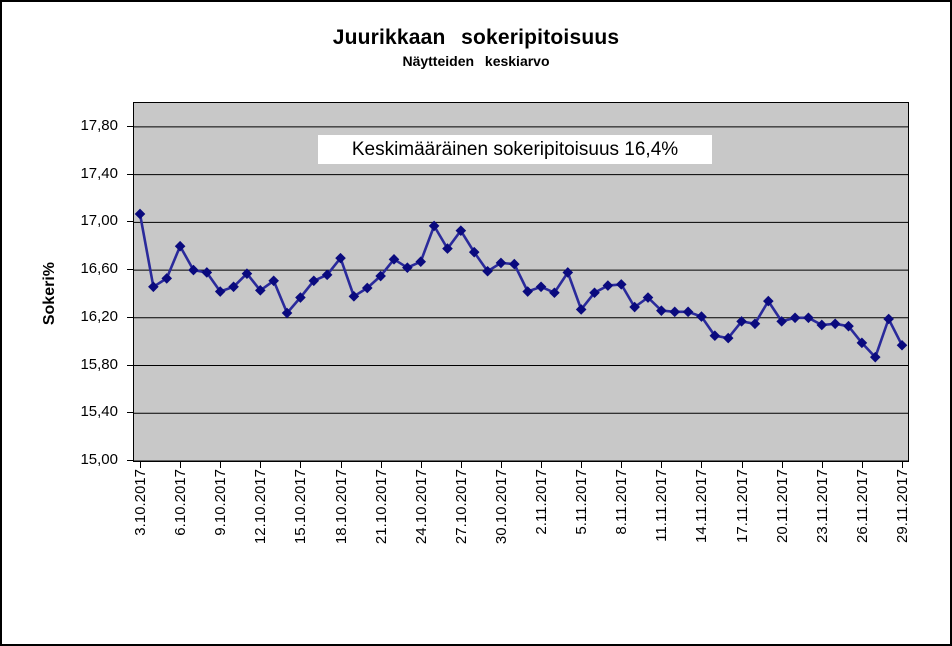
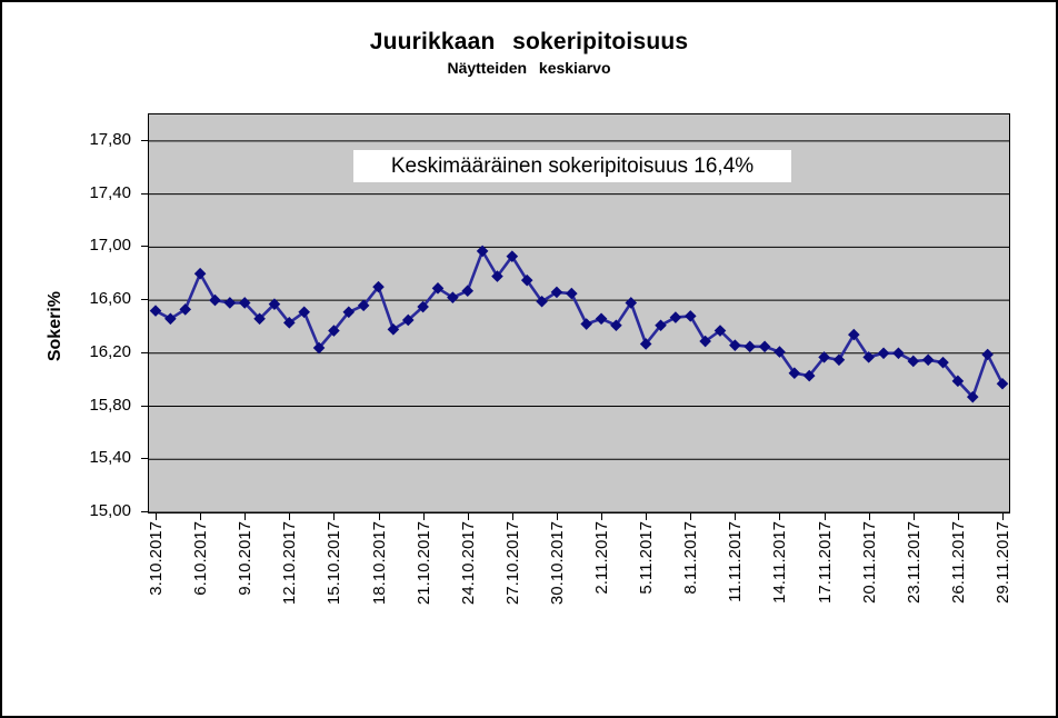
3.10.2017: 17,07 -> 16,52
9.10.2017: 16,42 -> 16,58
